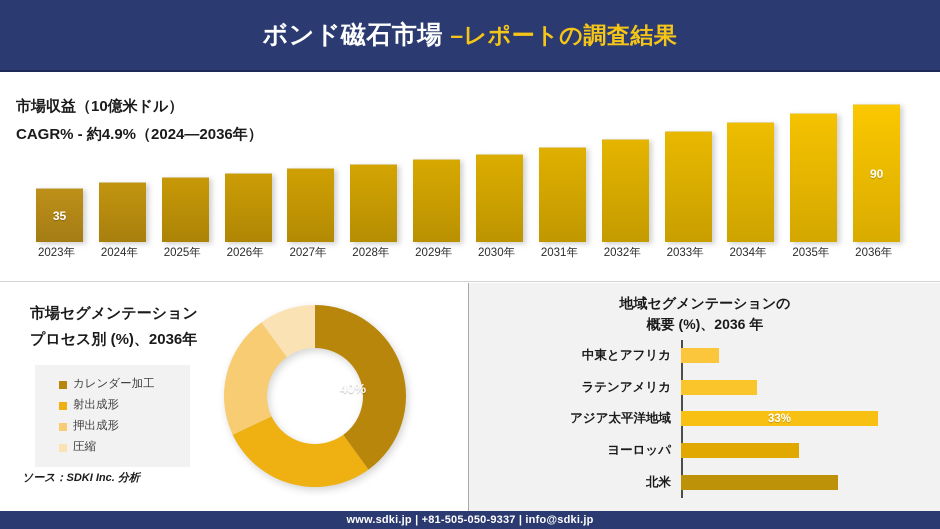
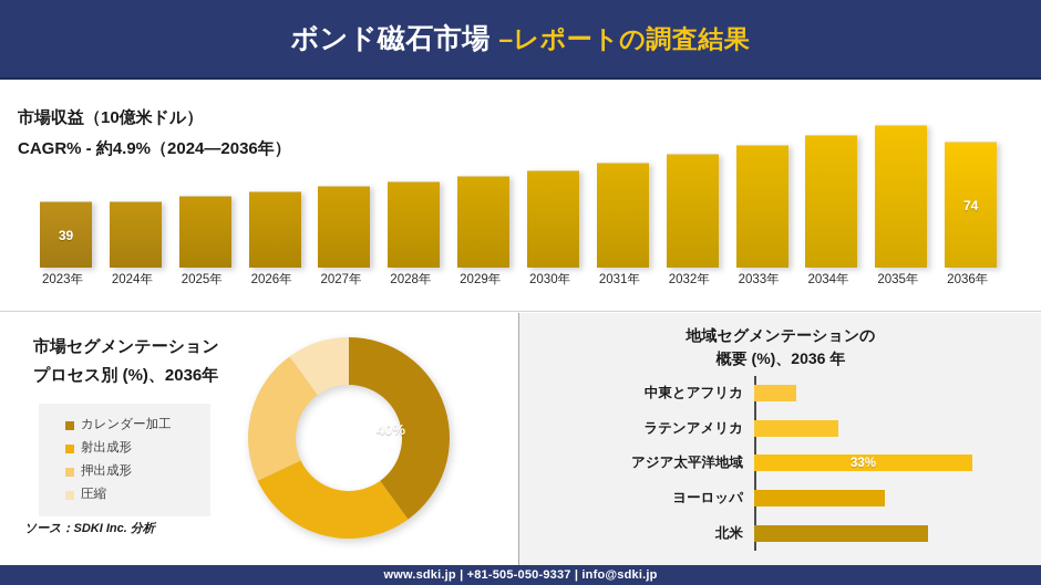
市場収益（10億米ドル）/2023年: 35 -> 39
市場収益（10億米ドル）/2036年: 90 -> 74
